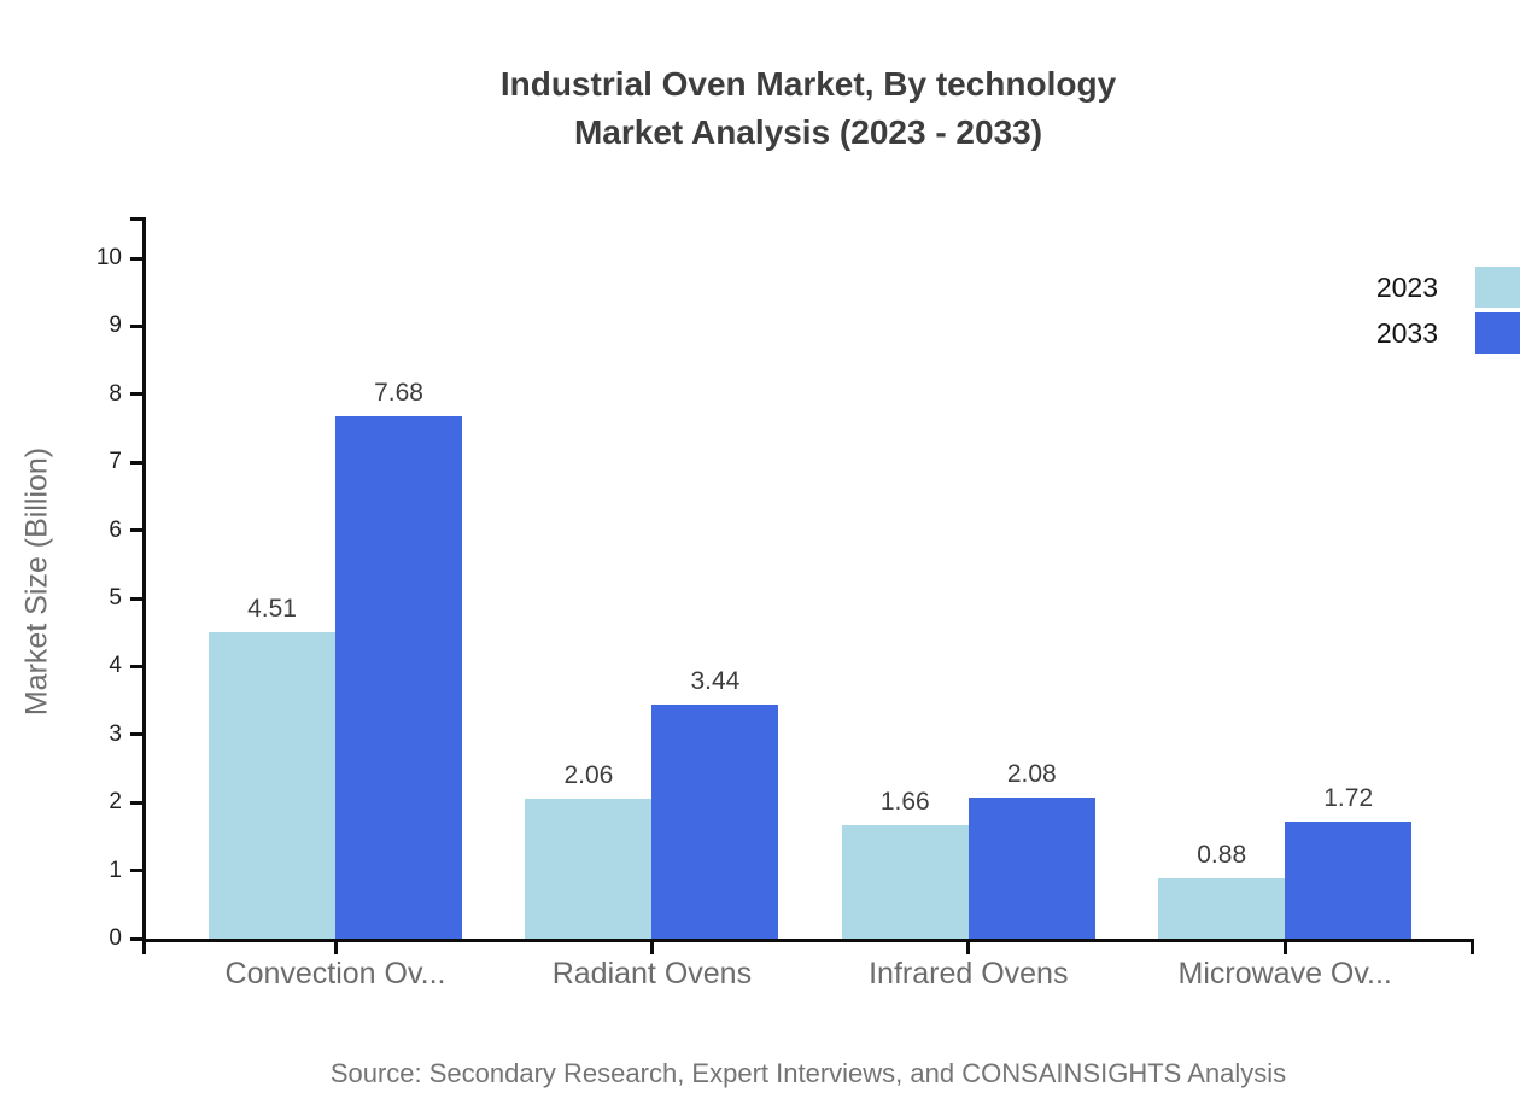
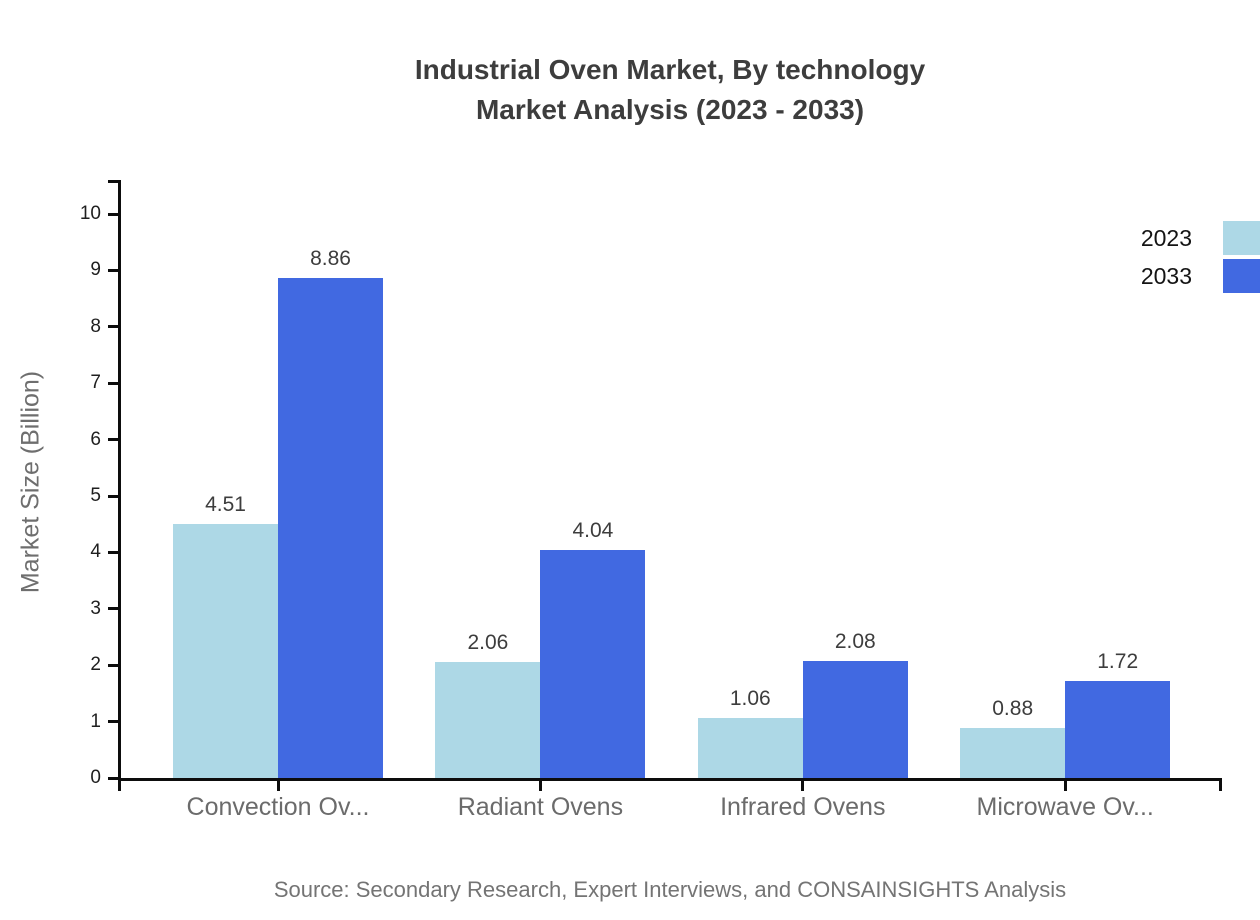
2033/Convection Ov...: 7.68 -> 8.86
2033/Radiant Ovens: 3.44 -> 4.04
2023/Infrared Ovens: 1.66 -> 1.06
